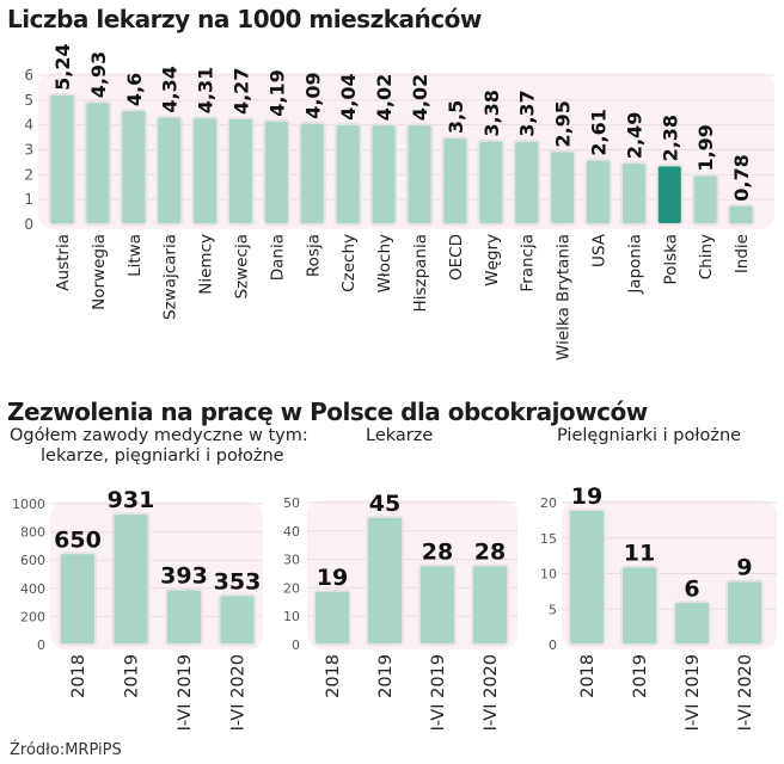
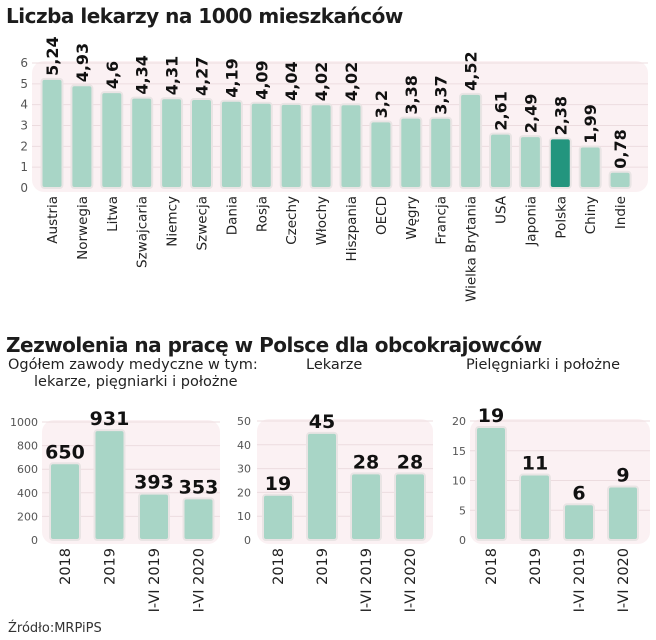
Liczba lekarzy na 1000 mieszkańców/OECD: 3,5 -> 3,2
Liczba lekarzy na 1000 mieszkańców/Wielka Brytania: 2,95 -> 4,52
